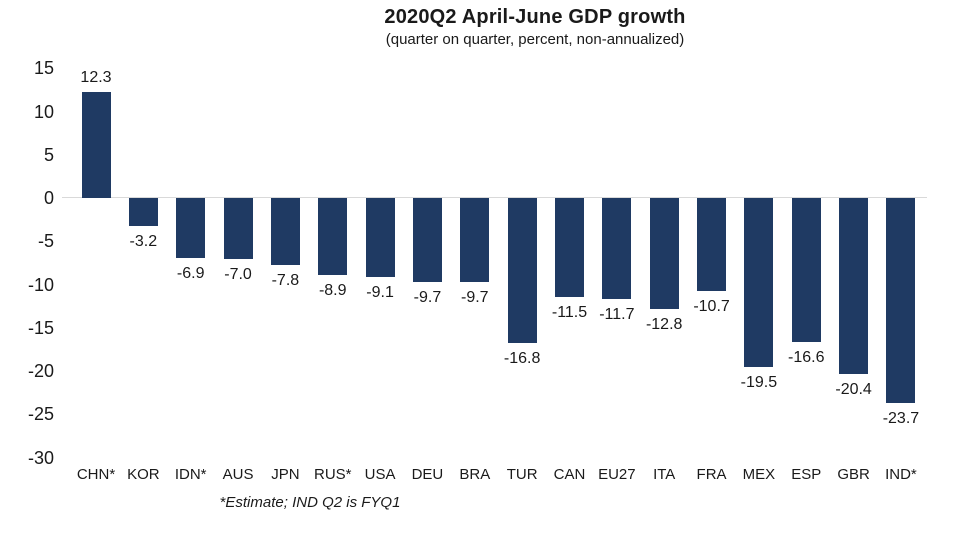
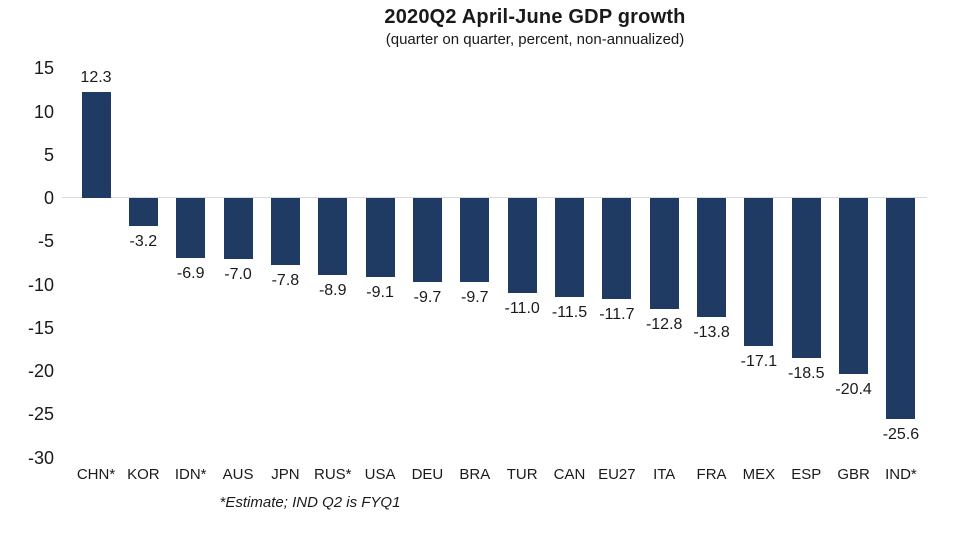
TUR: -16.8 -> -11.0
FRA: -10.7 -> -13.8
MEX: -19.5 -> -17.1
ESP: -16.6 -> -18.5
IND*: -23.7 -> -25.6
